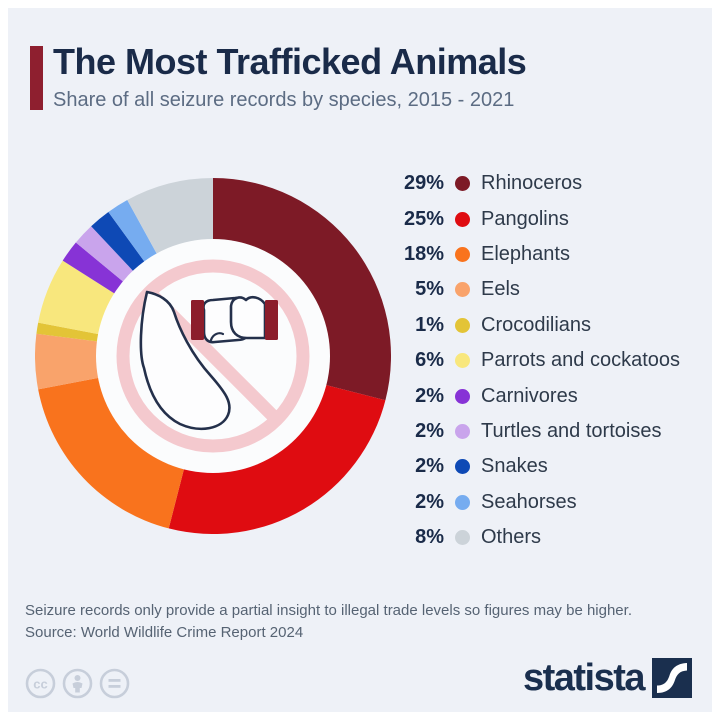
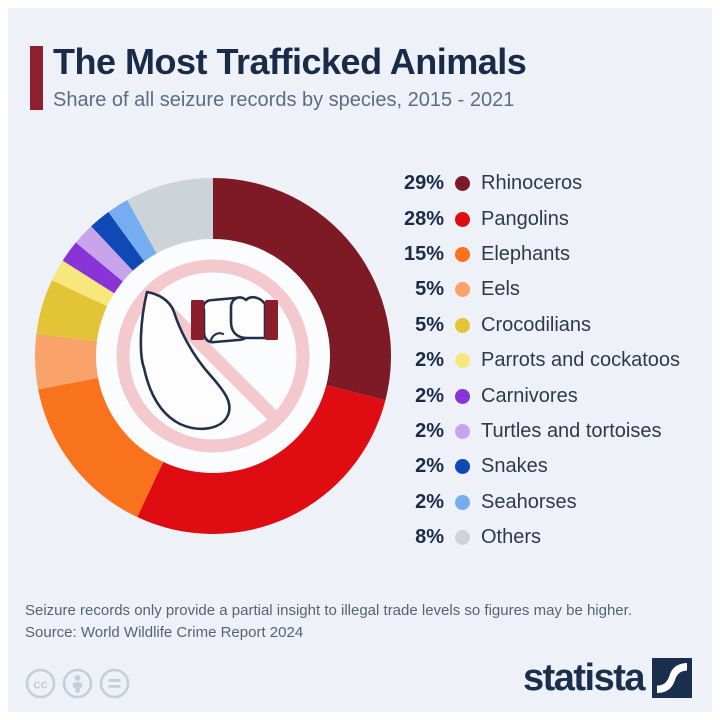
Pangolins: 25% -> 28%
Elephants: 18% -> 15%
Crocodilians: 1% -> 5%
Parrots and cockatoos: 6% -> 2%
